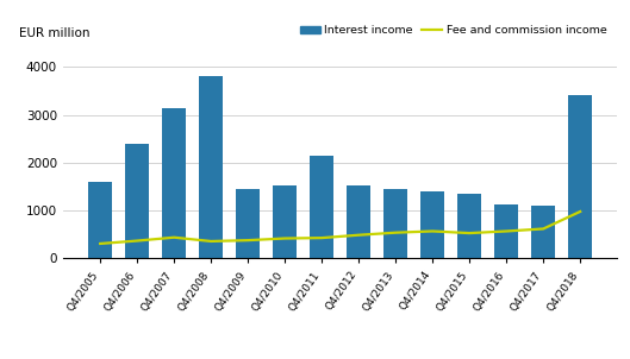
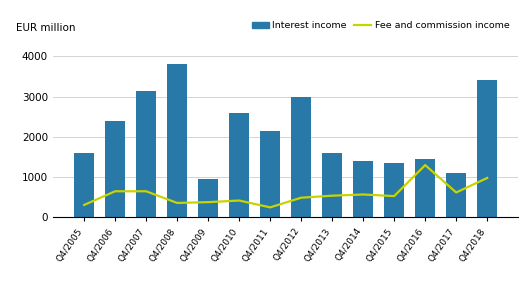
Fee and commission income/Q4/2006: 370 -> 650
Fee and commission income/Q4/2007: 440 -> 650
Interest income/Q4/2009: 1440 -> 950
Interest income/Q4/2010: 1520 -> 2600
Fee and commission income/Q4/2011: 430 -> 250
Interest income/Q4/2012: 1530 -> 3000
Interest income/Q4/2013: 1440 -> 1600
Interest income/Q4/2016: 1130 -> 1450
Fee and commission income/Q4/2016: 570 -> 1300
